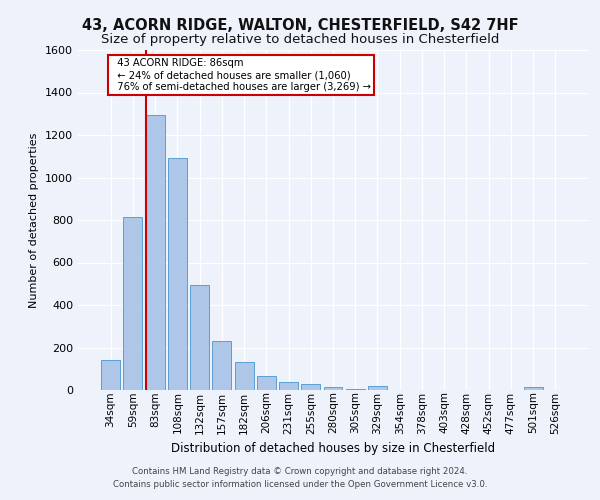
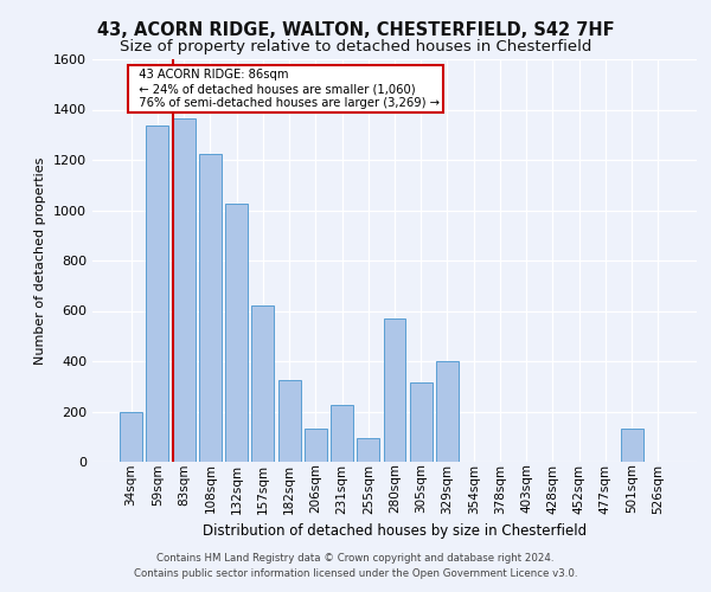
34sqm: 140 -> 200
59sqm: 815 -> 1335
83sqm: 1295 -> 1365
108sqm: 1090 -> 1225
132sqm: 495 -> 1025
157sqm: 230 -> 620
182sqm: 130 -> 325
206sqm: 65 -> 130
231sqm: 38 -> 225
255sqm: 27 -> 95
280sqm: 15 -> 570
305sqm: 5 -> 315
329sqm: 18 -> 400
501sqm: 15 -> 130
